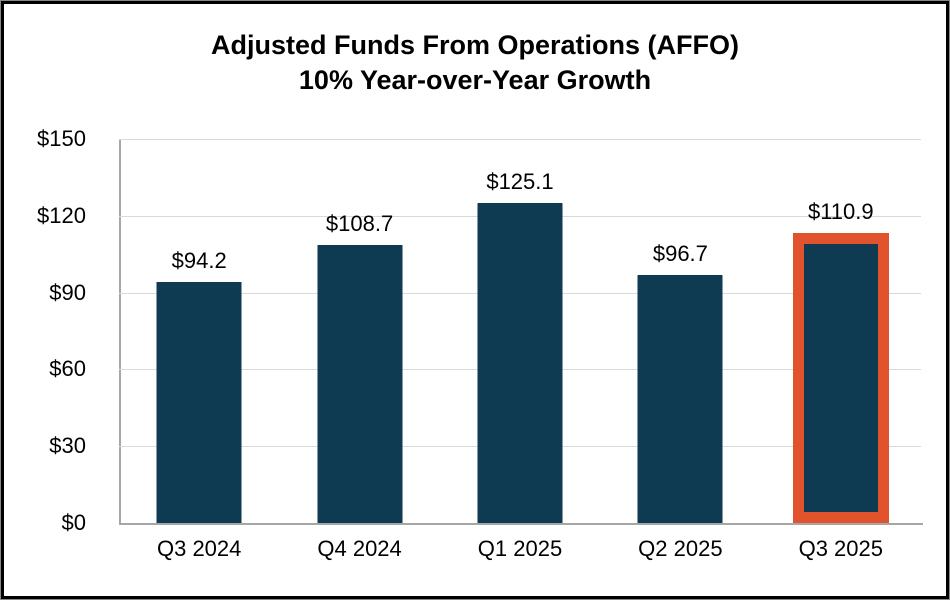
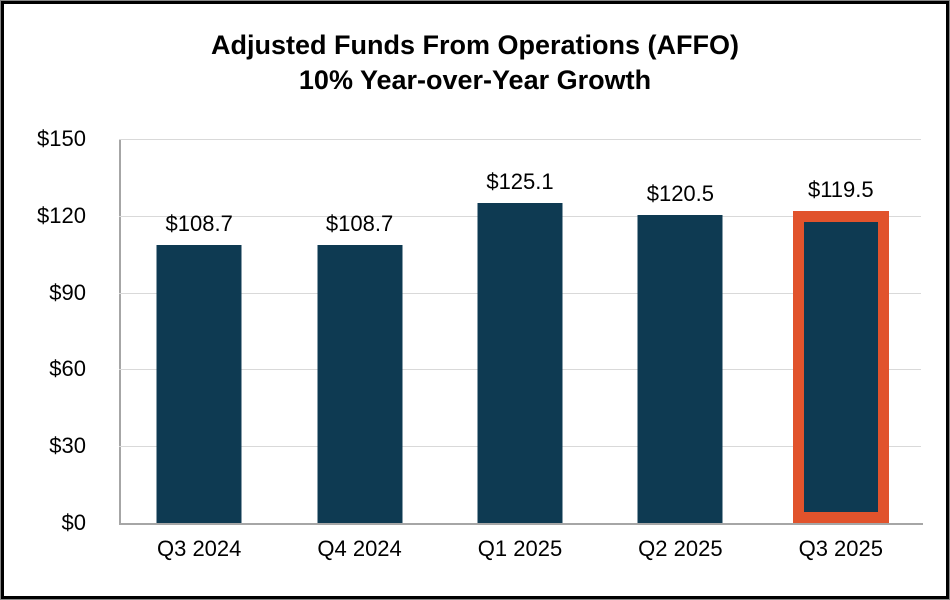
Q3 2024: $94.2 -> $108.7
Q2 2025: $96.7 -> $120.5
Q3 2025: $110.9 -> $119.5
